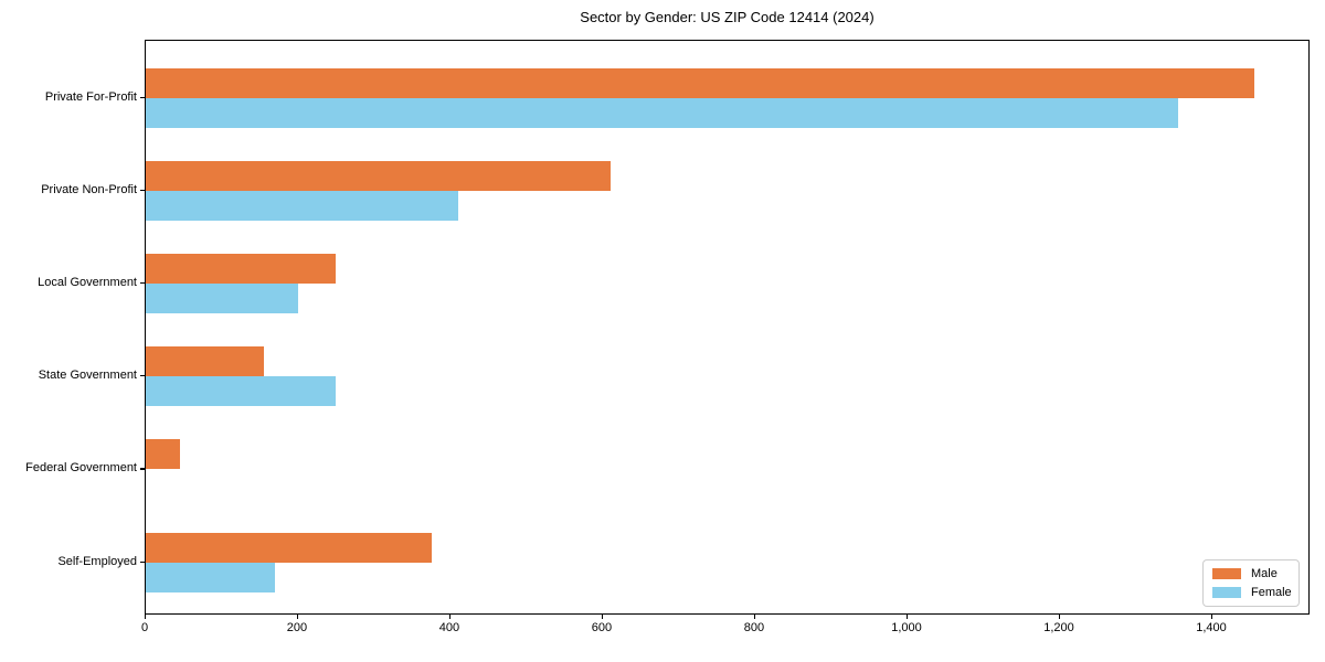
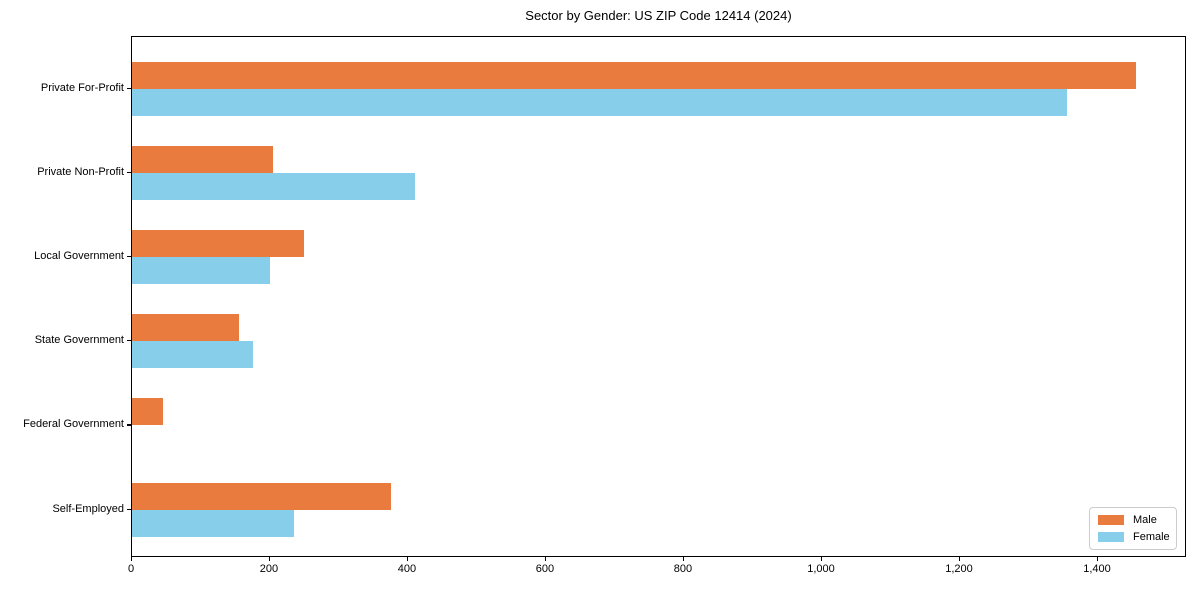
Male/Private Non-Profit: 610 -> 200
Female/State Government: 250 -> 180
Female/Self-Employed: 170 -> 240
